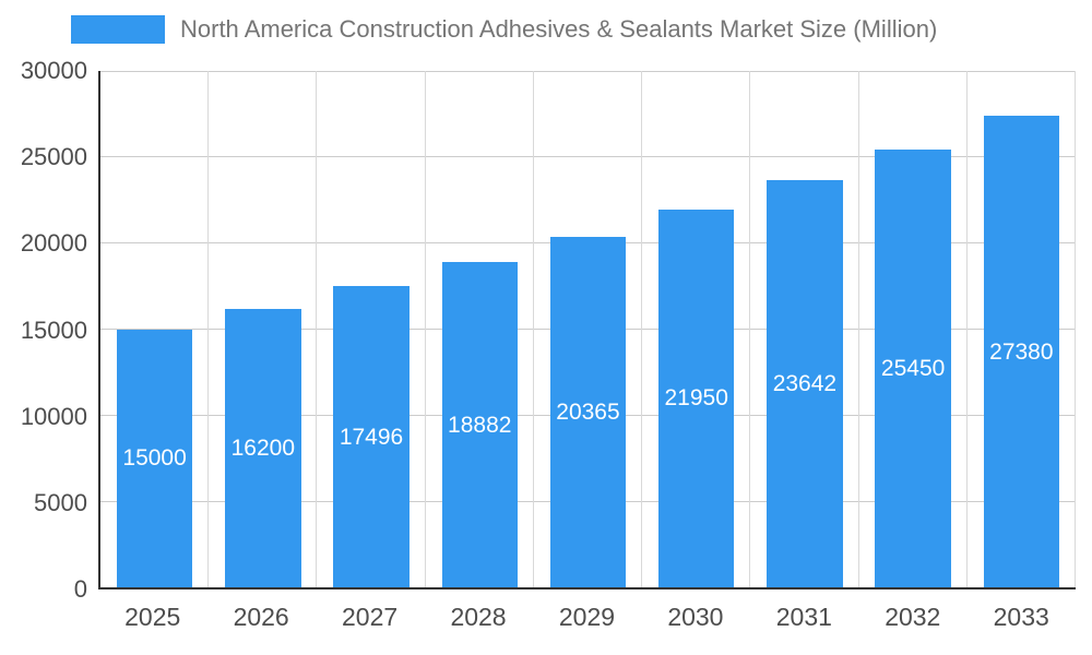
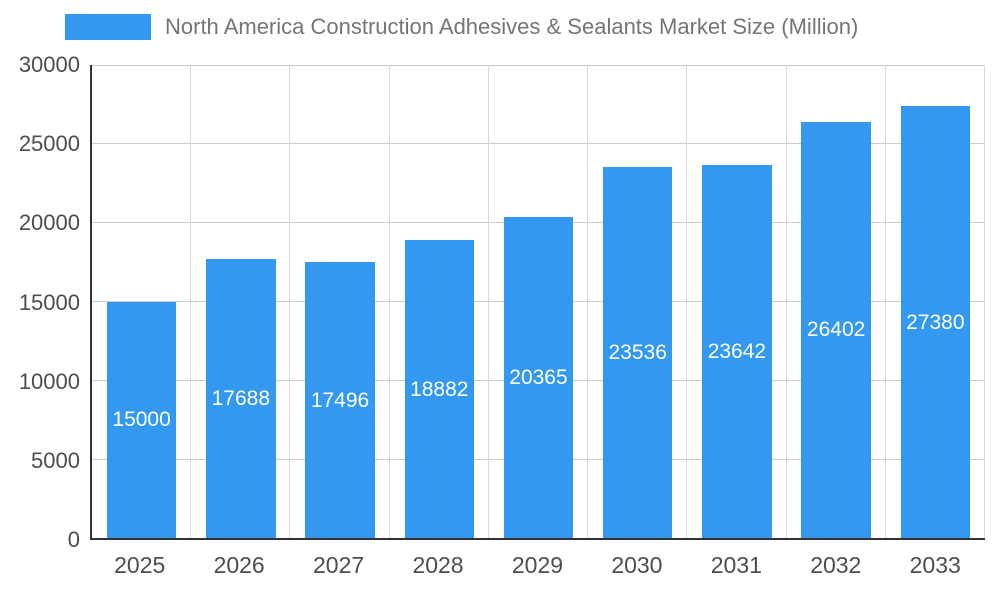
2026: 16200 -> 17688
2030: 21950 -> 23536
2032: 25450 -> 26402
